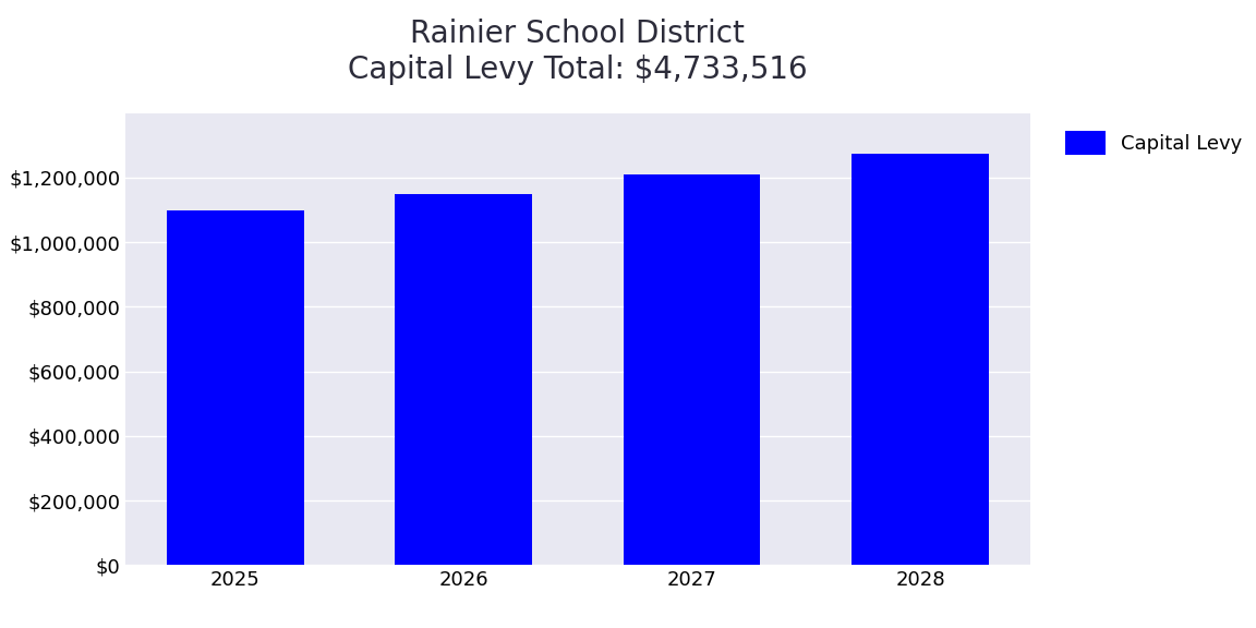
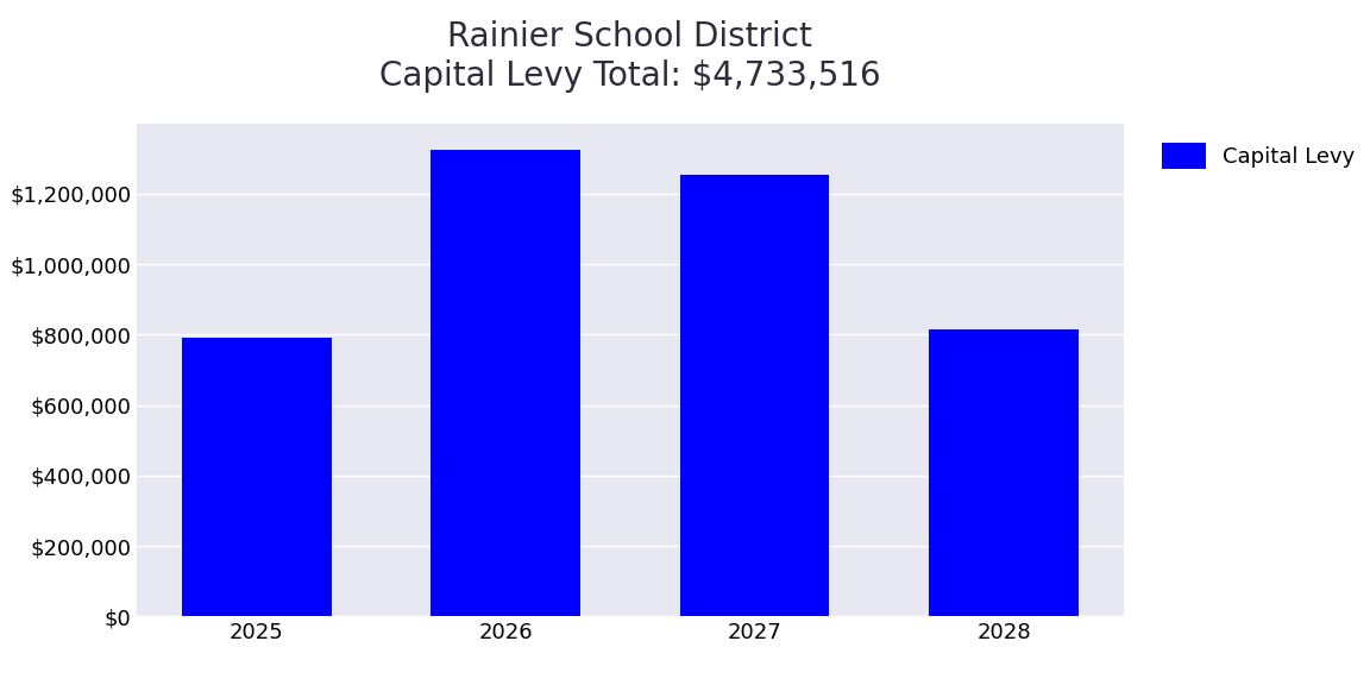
2025: $1,100,000 -> $790,000
2026: $1,150,000 -> $1,325,000
2027: $1,210,000 -> $1,255,000
2028: $1,274,000 -> $815,000
